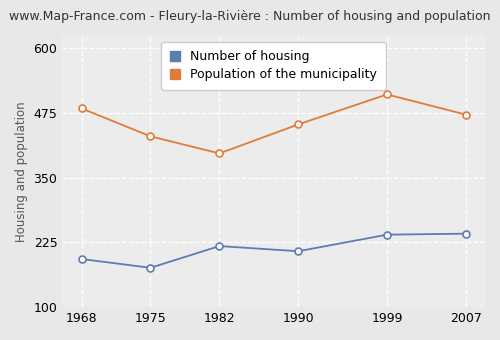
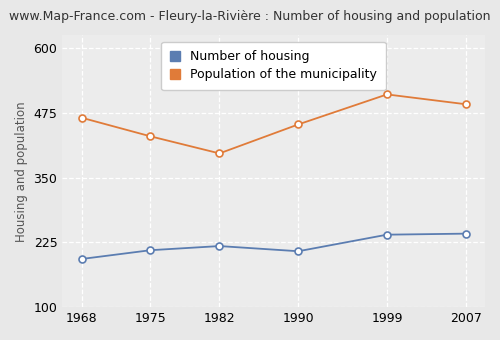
Population of the municipality/1968: 484 -> 466
Number of housing/1975: 176 -> 210
Population of the municipality/2007: 472 -> 492
